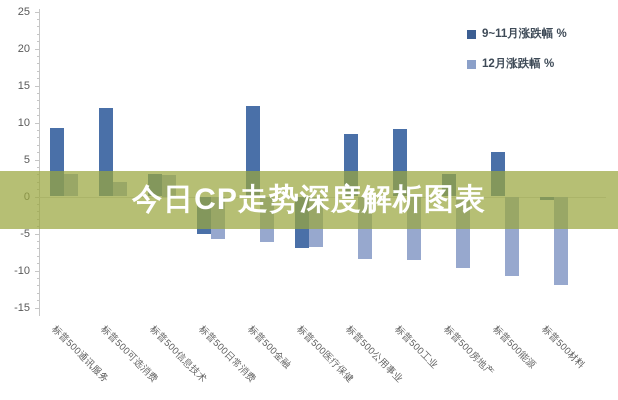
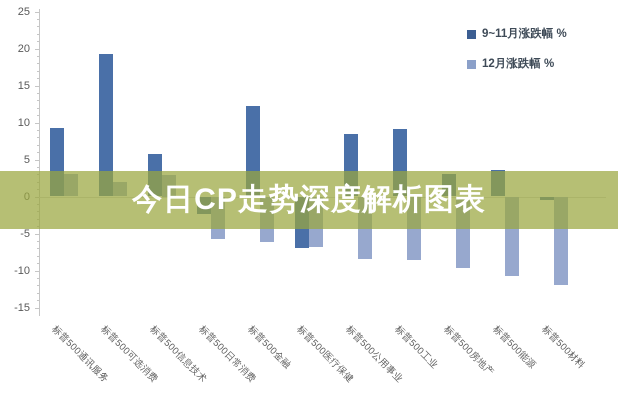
9~11月涨跌幅 %/标普500可选消费: 12 -> 19
9~11月涨跌幅 %/标普500信息技术: 3 -> 6
9~11月涨跌幅 %/标普500日常消费: -5 -> -2
9~11月涨跌幅 %/标普500能源: 6 -> 4
